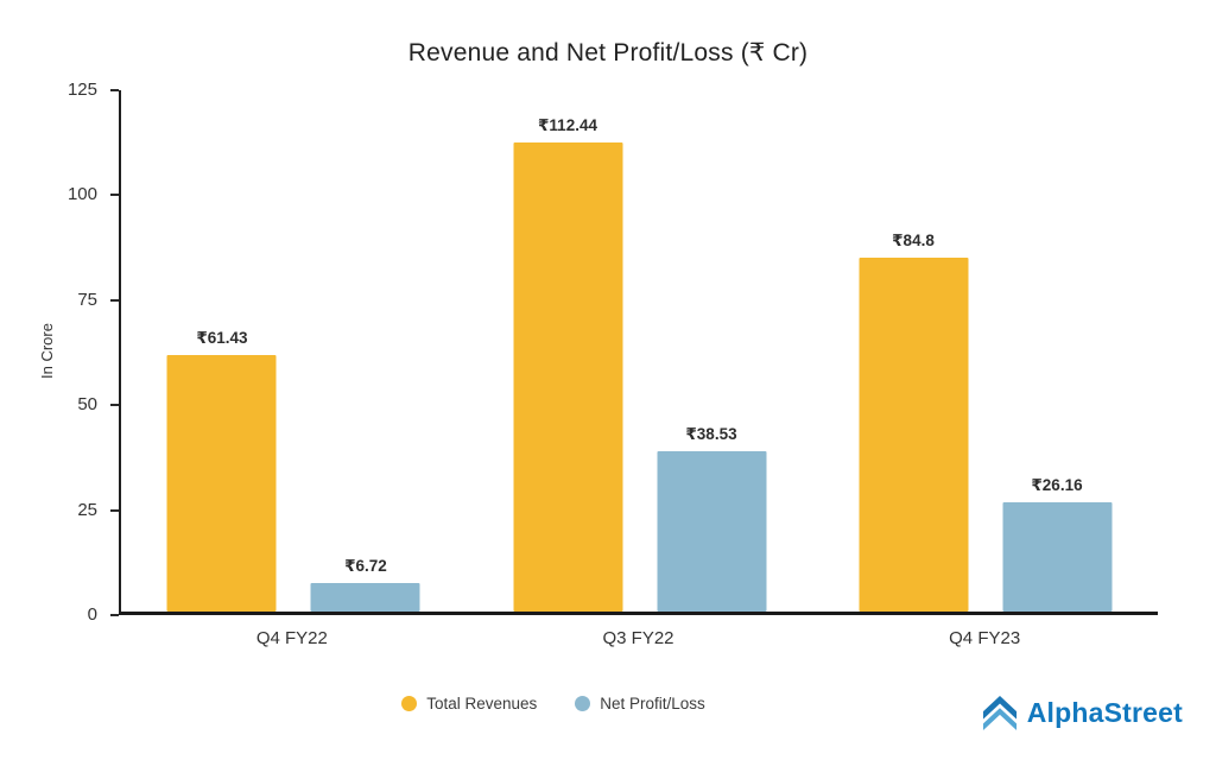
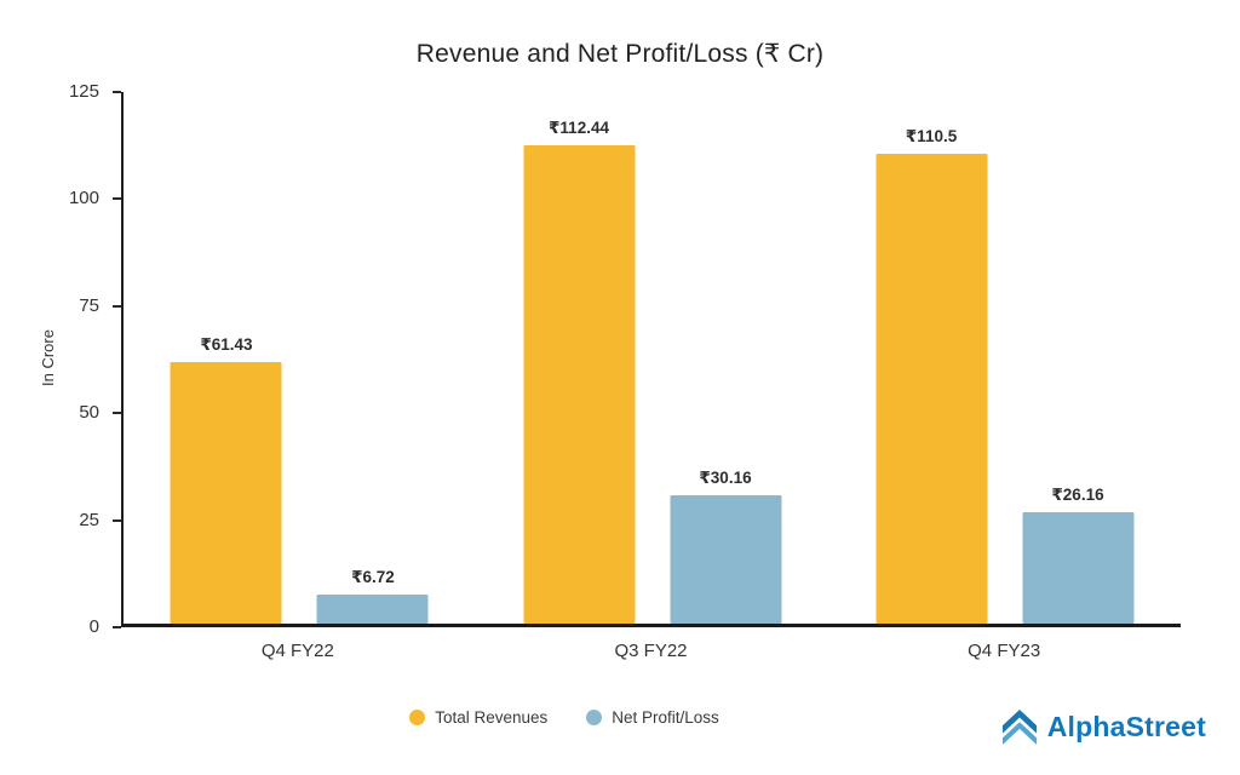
Net Profit/Loss/Q3 FY22: 38.53 -> 30.16
Total Revenues/Q4 FY23: 84.8 -> 110.5
